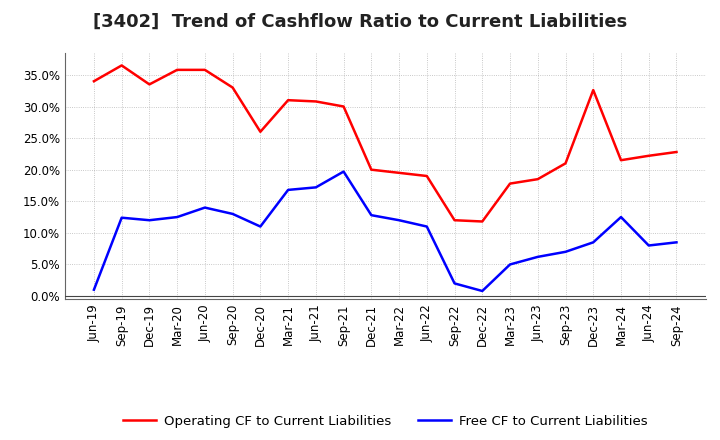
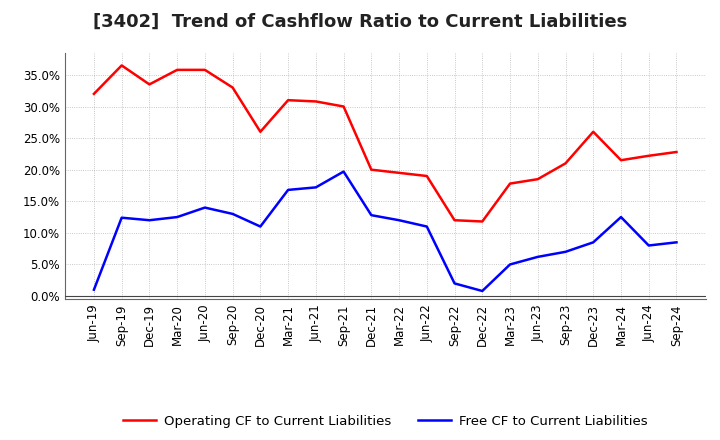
Operating CF to Current Liabilities/Jun-19: 34.0% -> 32.0%
Operating CF to Current Liabilities/Dec-23: 32.6% -> 26.0%
